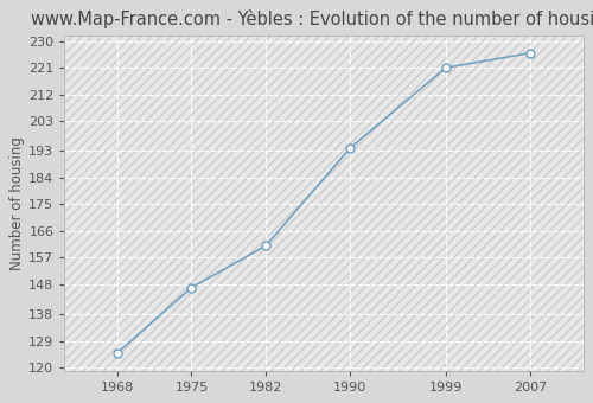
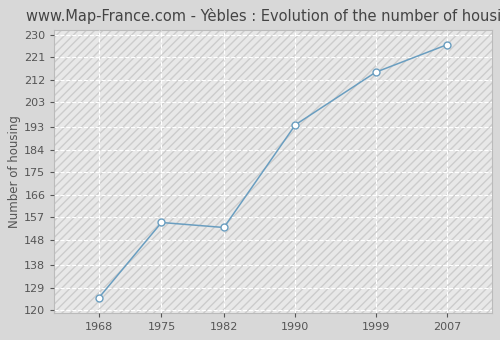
1975: 147 -> 155
1982: 161 -> 153
1999: 221 -> 215
